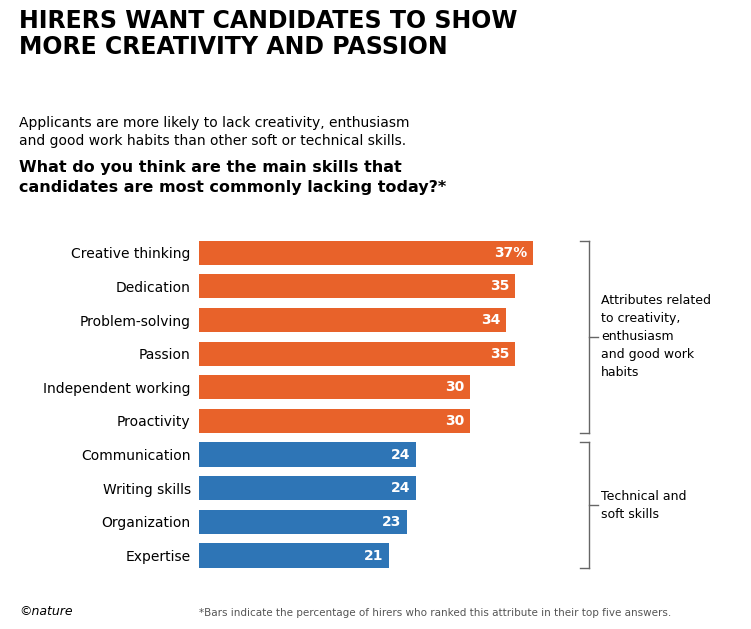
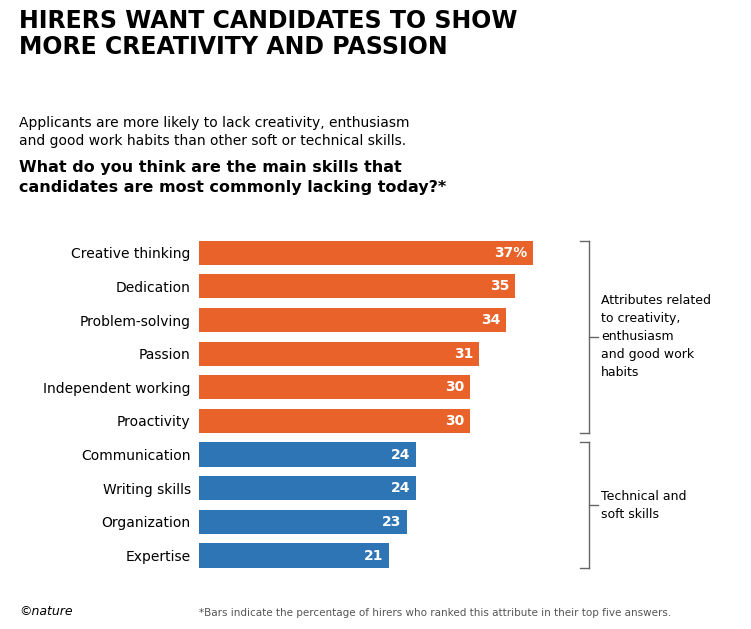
Passion: 35 -> 31
